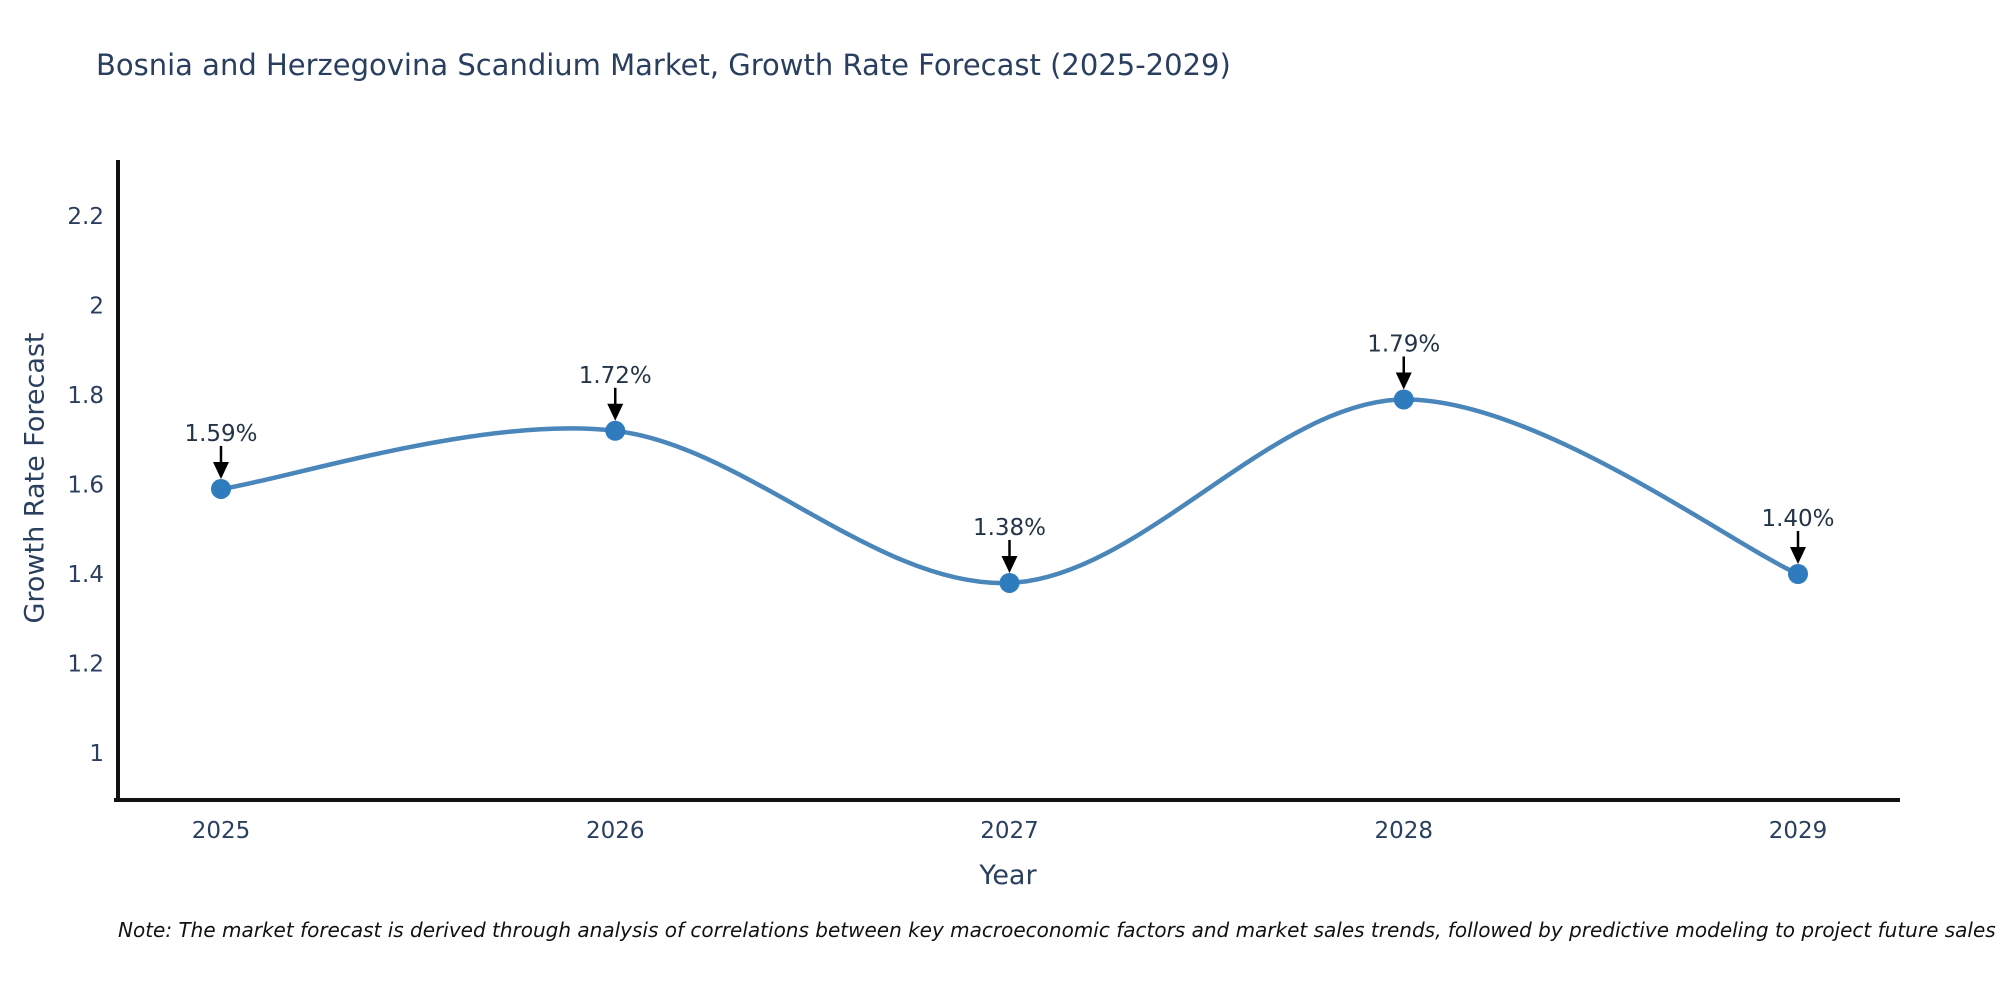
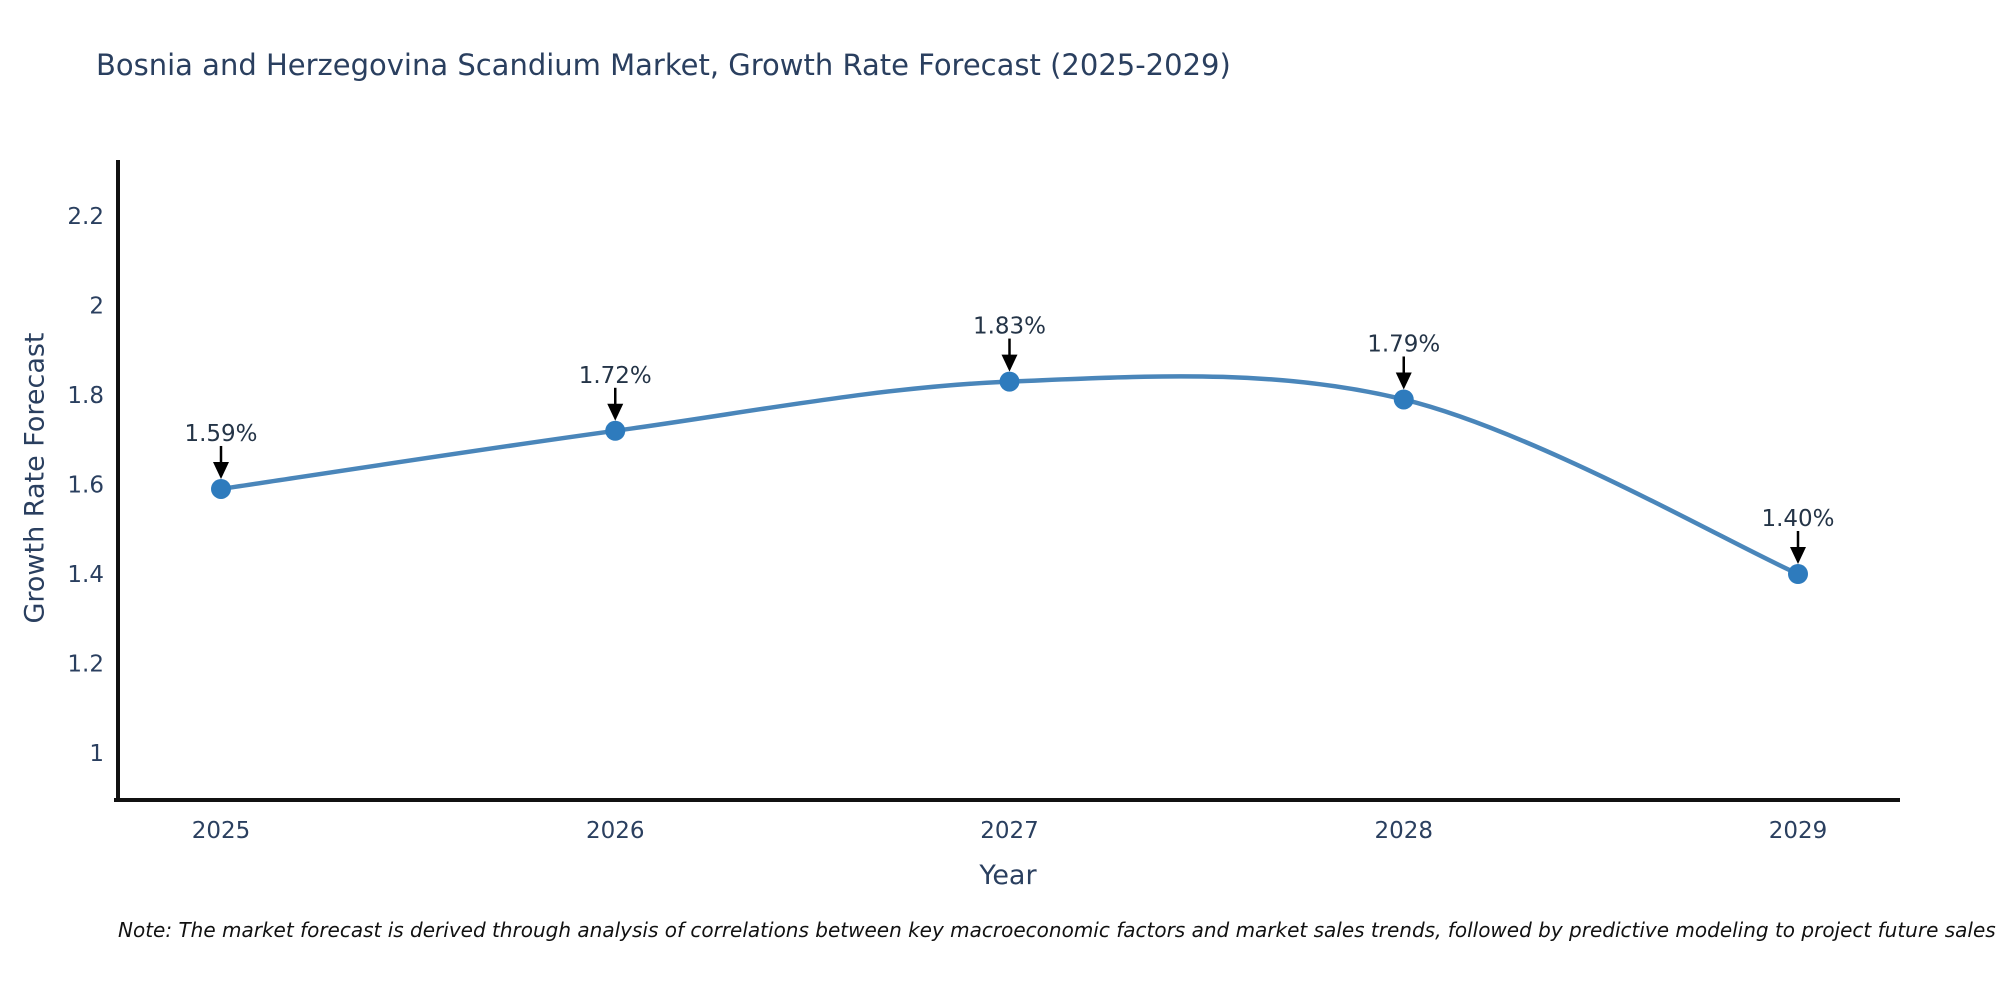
2027: 1.38% -> 1.83%
